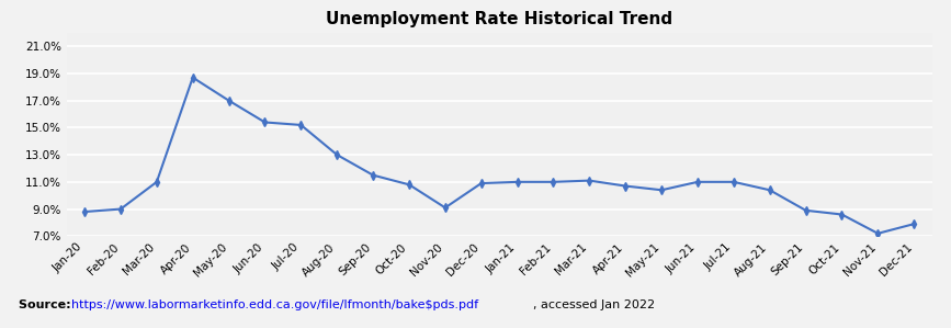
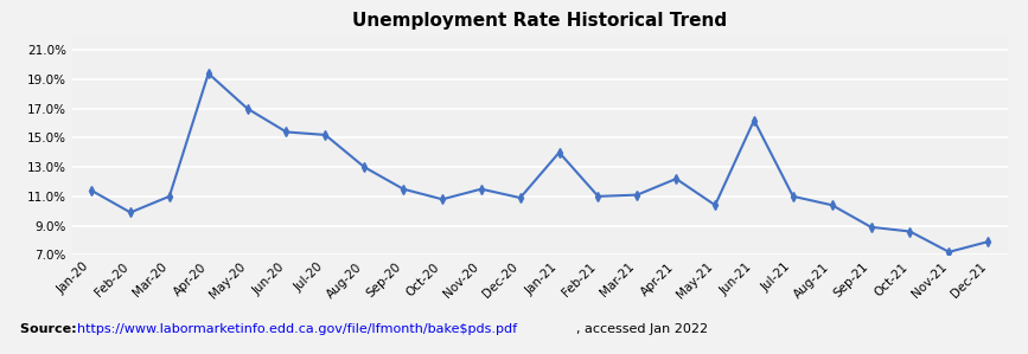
Jan-20: 8.8% -> 11.4%
Feb-20: 9.0% -> 9.9%
Apr-20: 18.7% -> 19.4%
Nov-20: 9.1% -> 11.5%
Jan-21: 11.0% -> 14.0%
Apr-21: 10.7% -> 12.2%
Jun-21: 11.0% -> 16.2%
